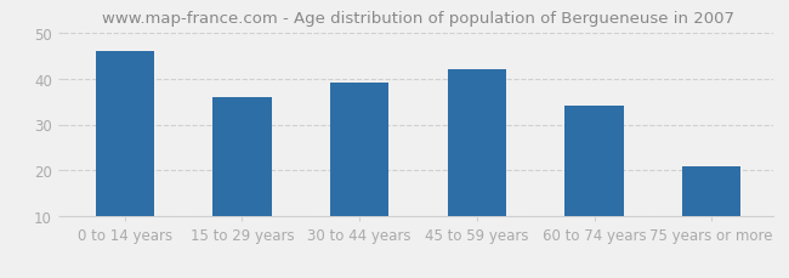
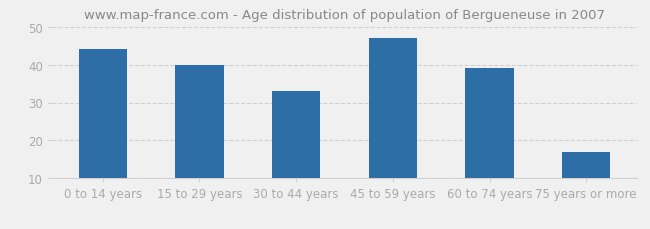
0 to 14 years: 46 -> 44
15 to 29 years: 36 -> 40
30 to 44 years: 39 -> 33
45 to 59 years: 42 -> 47
60 to 74 years: 34 -> 39
75 years or more: 21 -> 17
